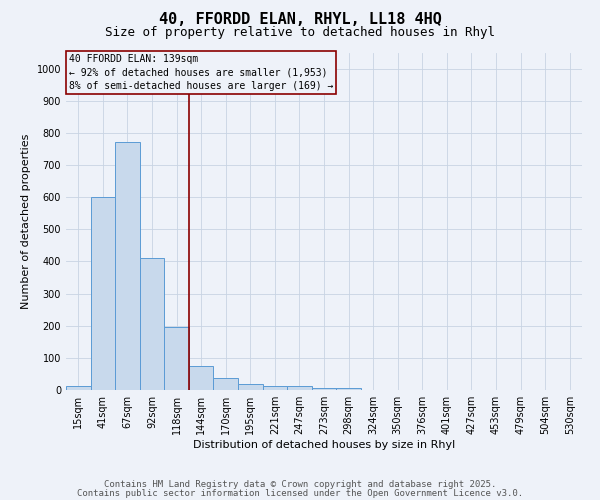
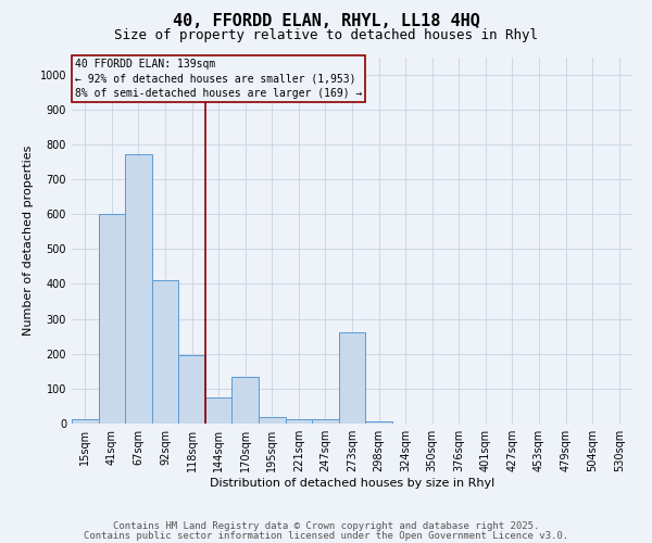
170sqm: 38 -> 135
273sqm: 5 -> 260
